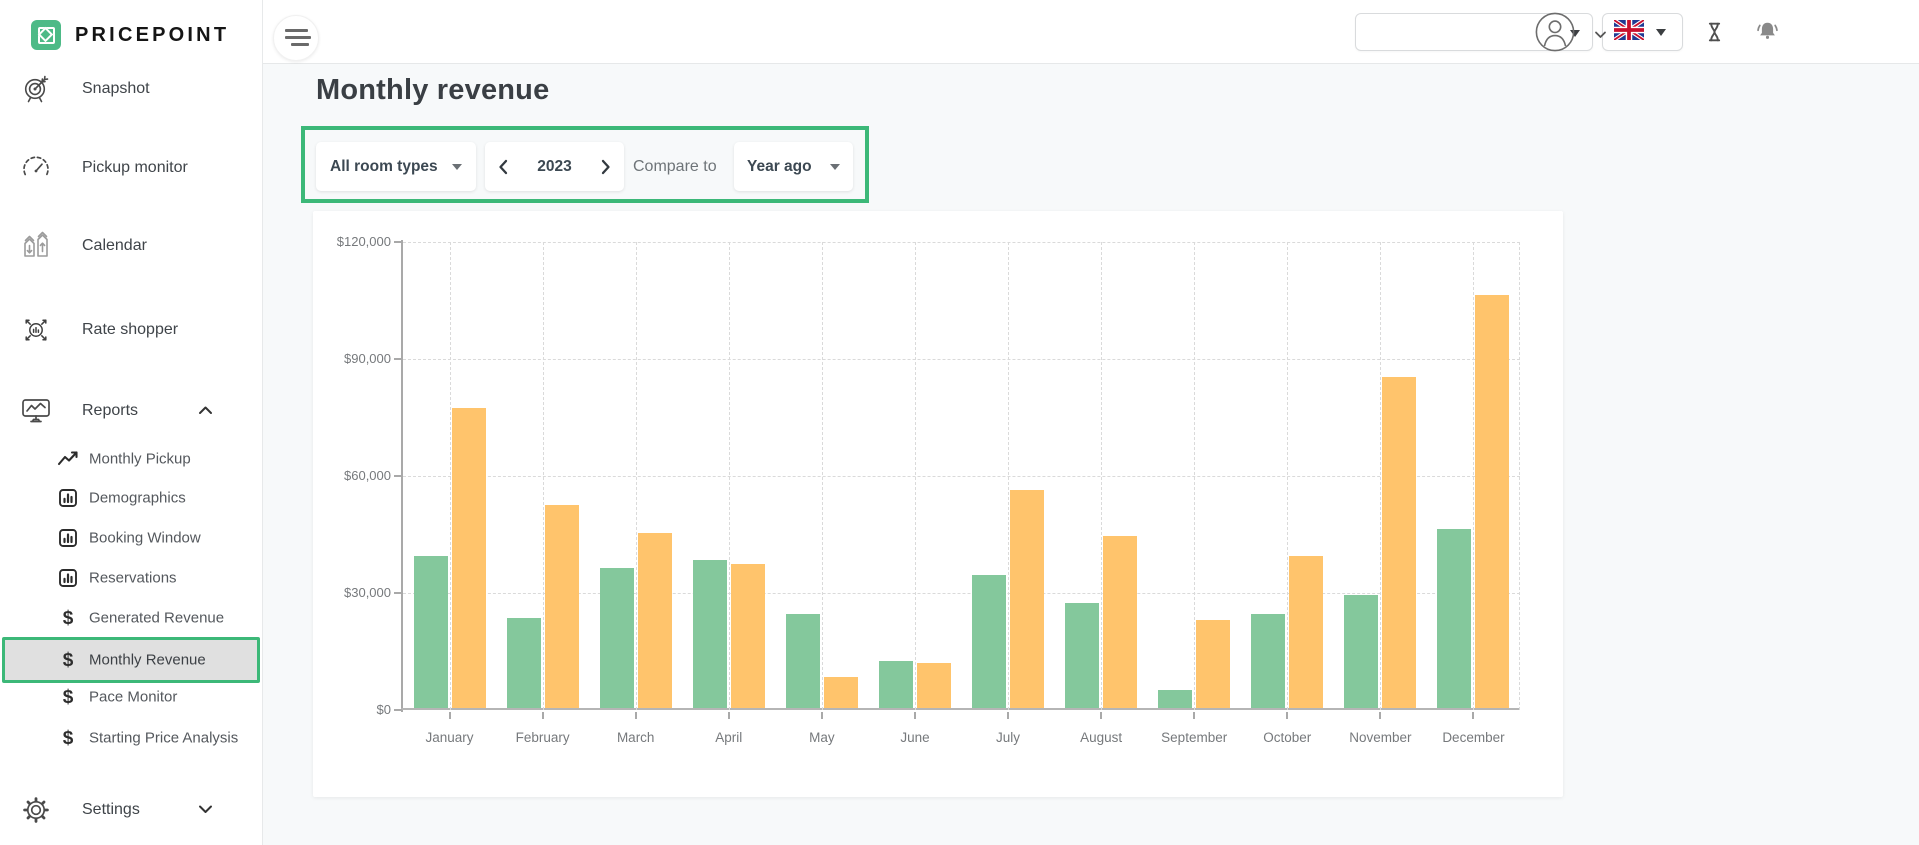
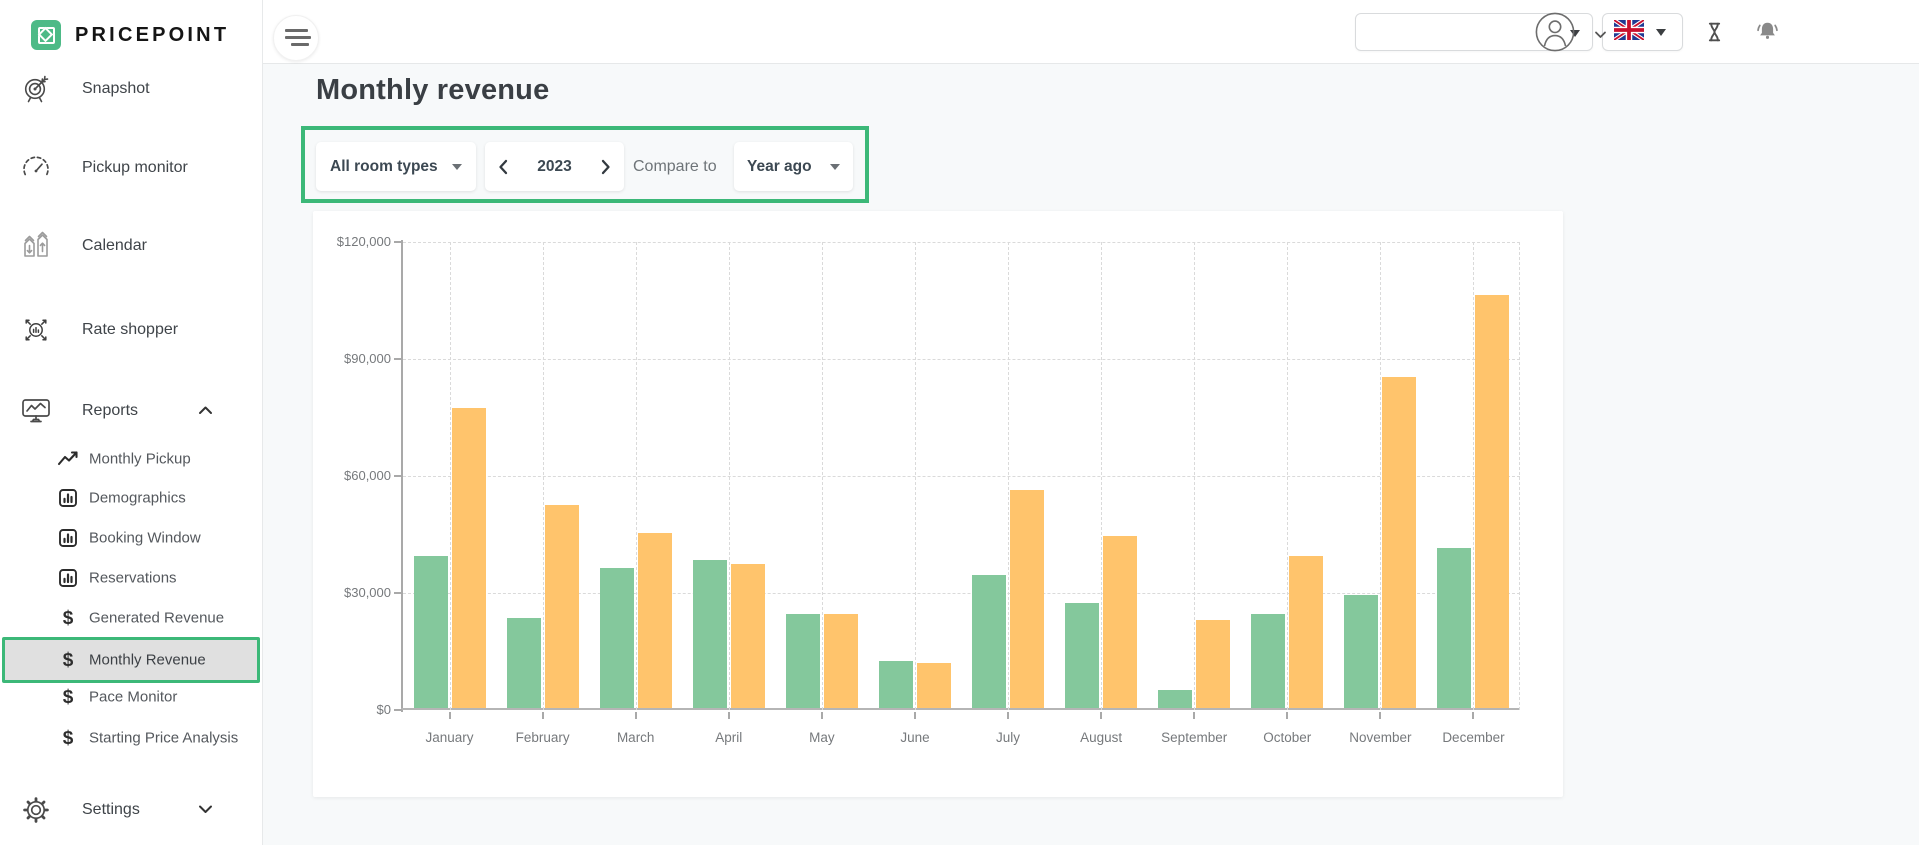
Year ago/May: $8000 -> $24000
2023/December: $46000 -> $41000
